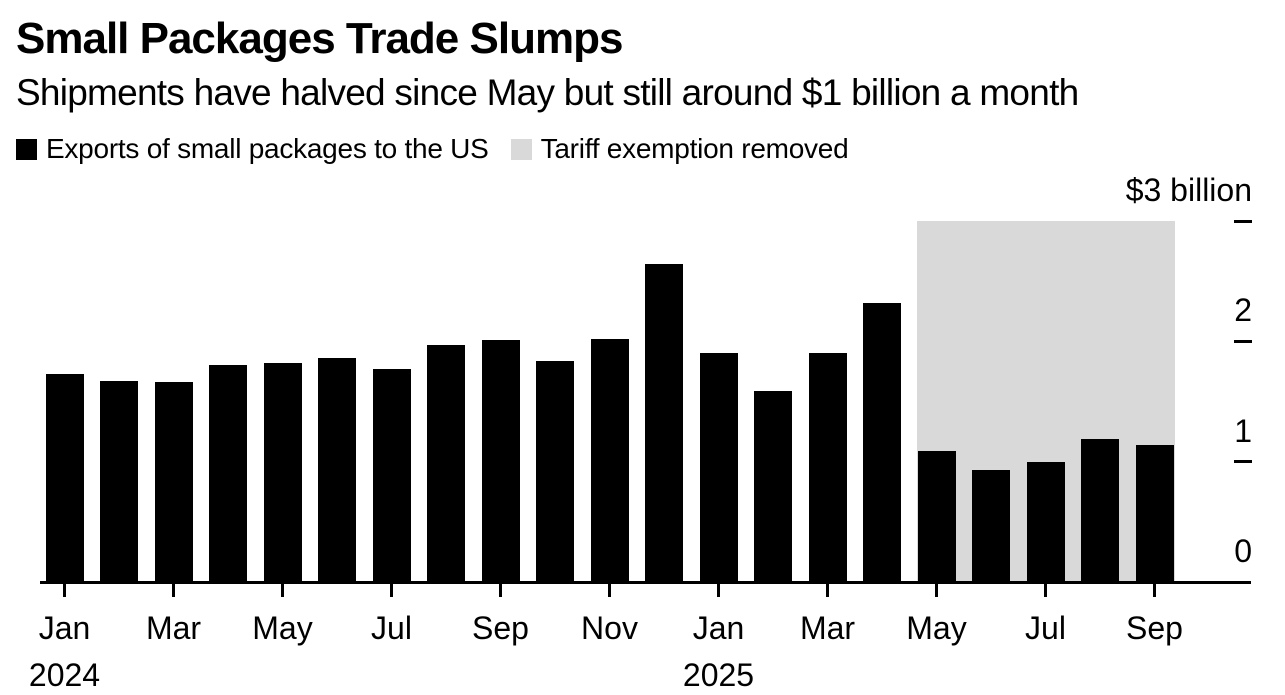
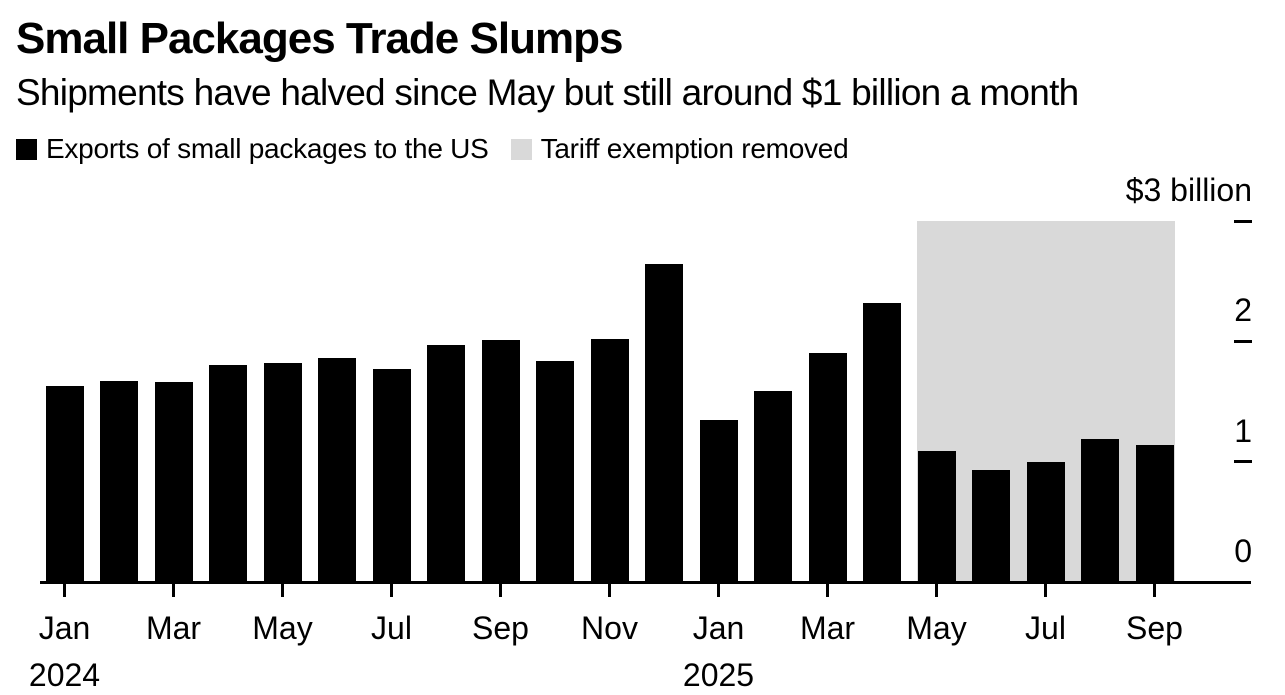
Jan 2024: 1.73 -> 1.63
Jan 2025: 1.90 -> 1.35
